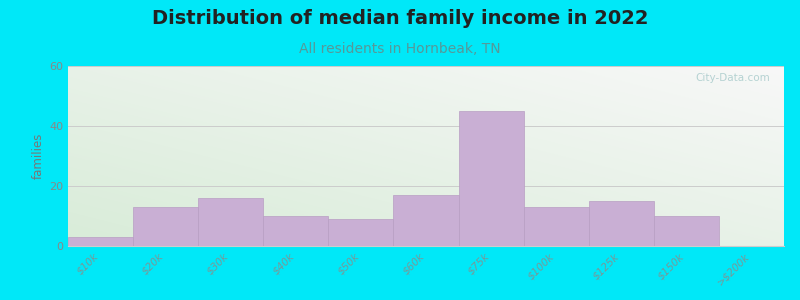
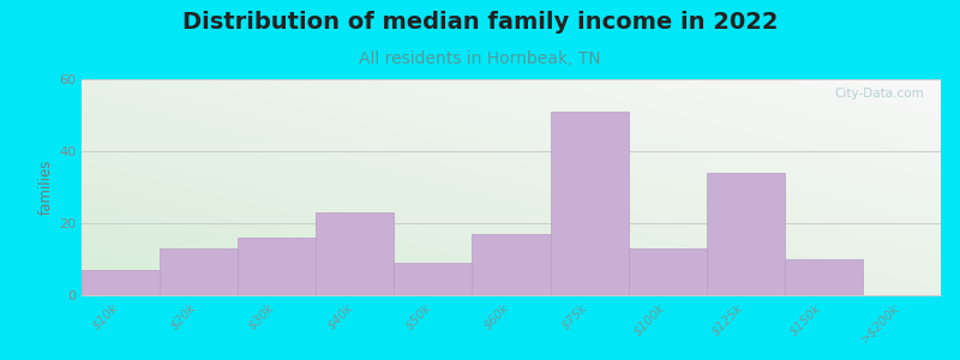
$10k: 3 -> 7
$40k: 10 -> 23
$75k: 45 -> 51
$125k: 15 -> 34
